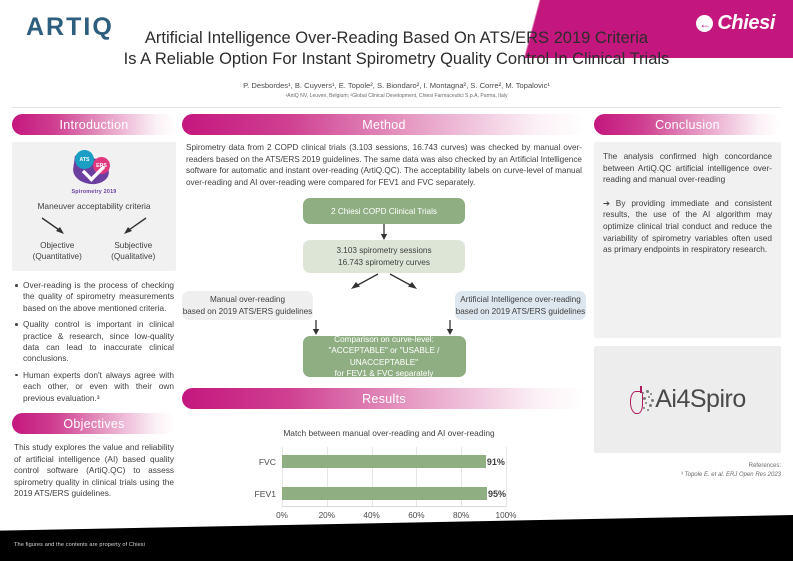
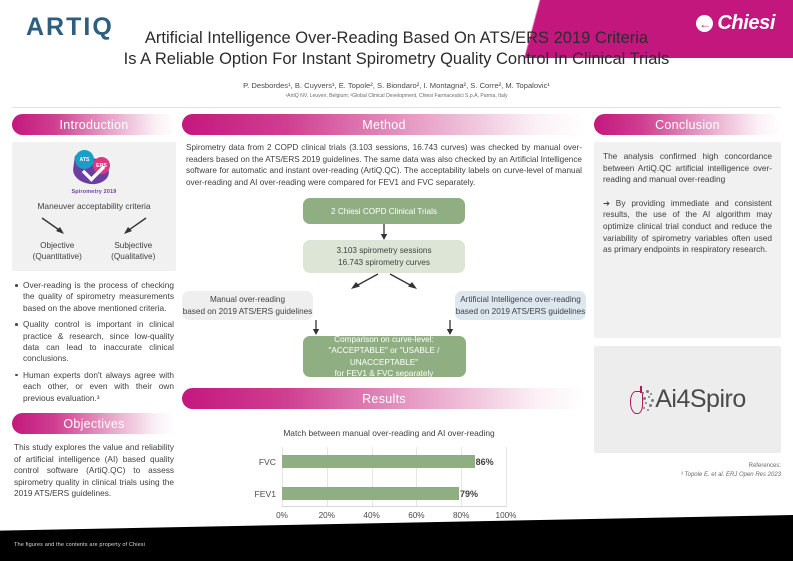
FVC: 91% -> 86%
FEV1: 95% -> 79%
